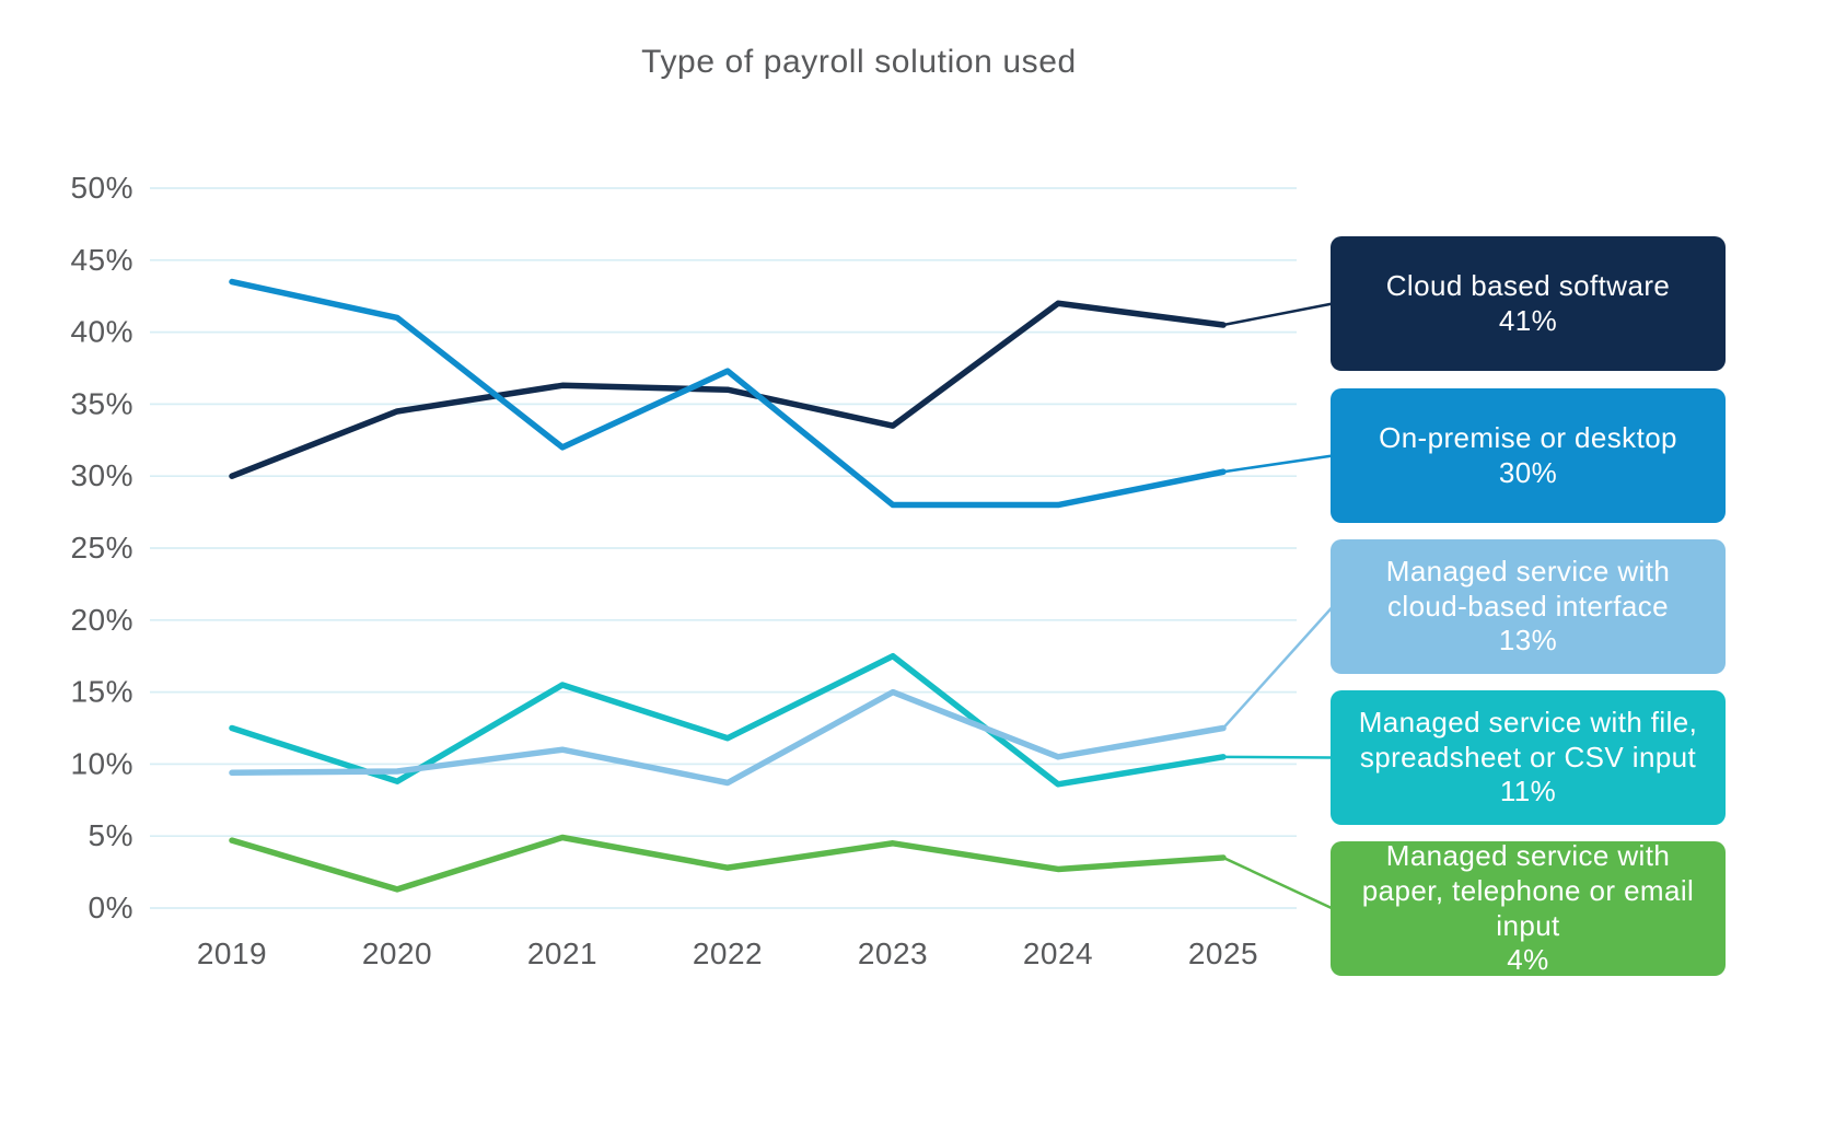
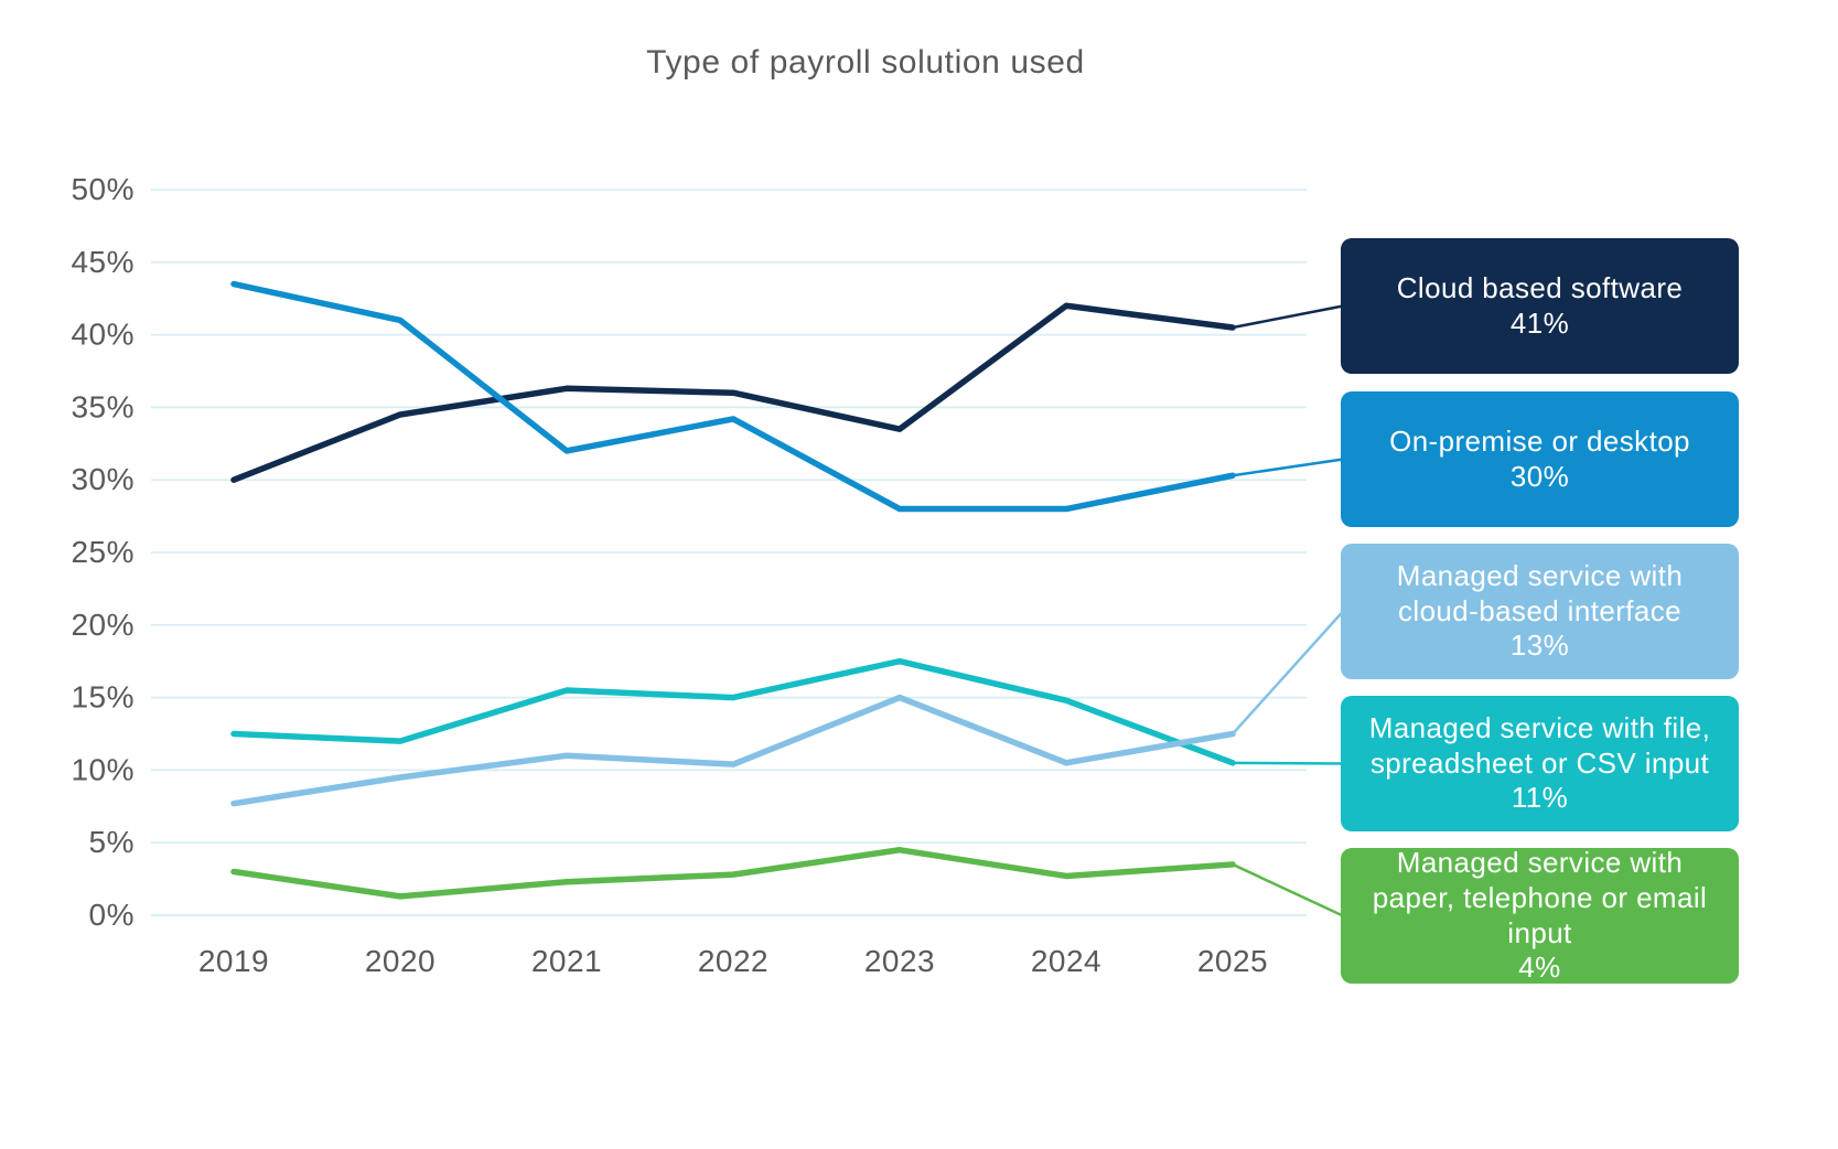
Managed service with cloud-based interface/2019: 9.4% -> 7.7%
Managed service with paper, telephone or email input/2019: 4.7% -> 3.0%
Managed service with file, spreadsheet or CSV input/2020: 8.8% -> 12.0%
Managed service with paper, telephone or email input/2021: 4.9% -> 2.3%
On-premise or desktop/2022: 37.3% -> 34.2%
Managed service with cloud-based interface/2022: 8.7% -> 10.4%
Managed service with file, spreadsheet or CSV input/2022: 11.8% -> 15.0%
Managed service with file, spreadsheet or CSV input/2024: 8.6% -> 14.8%
